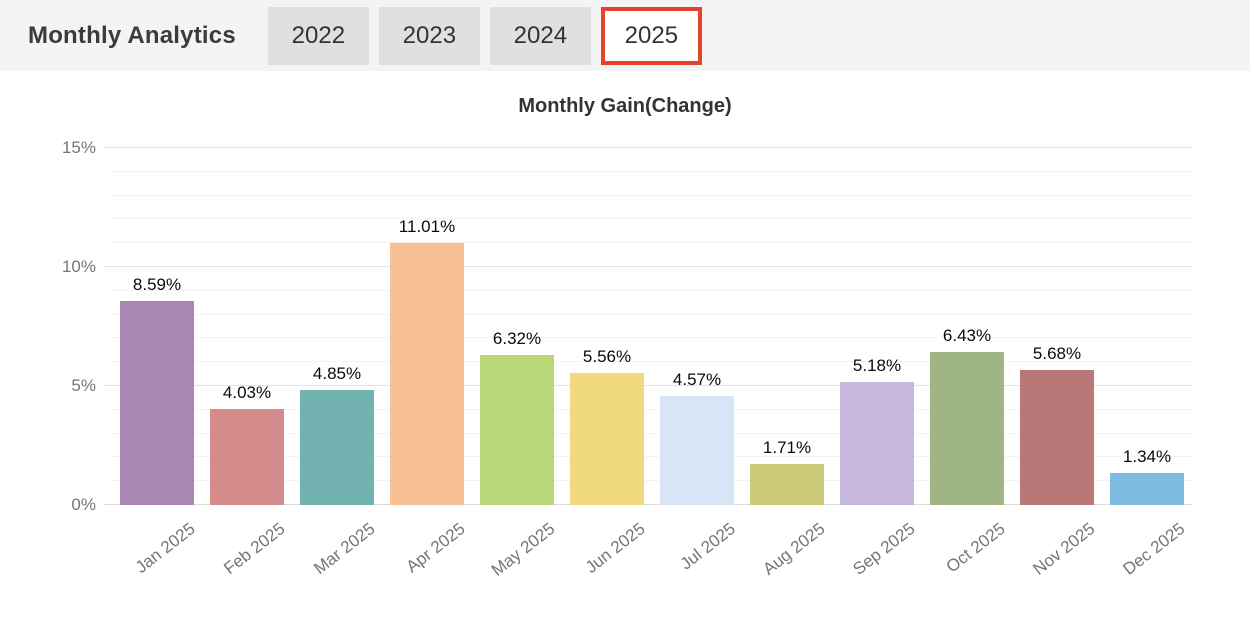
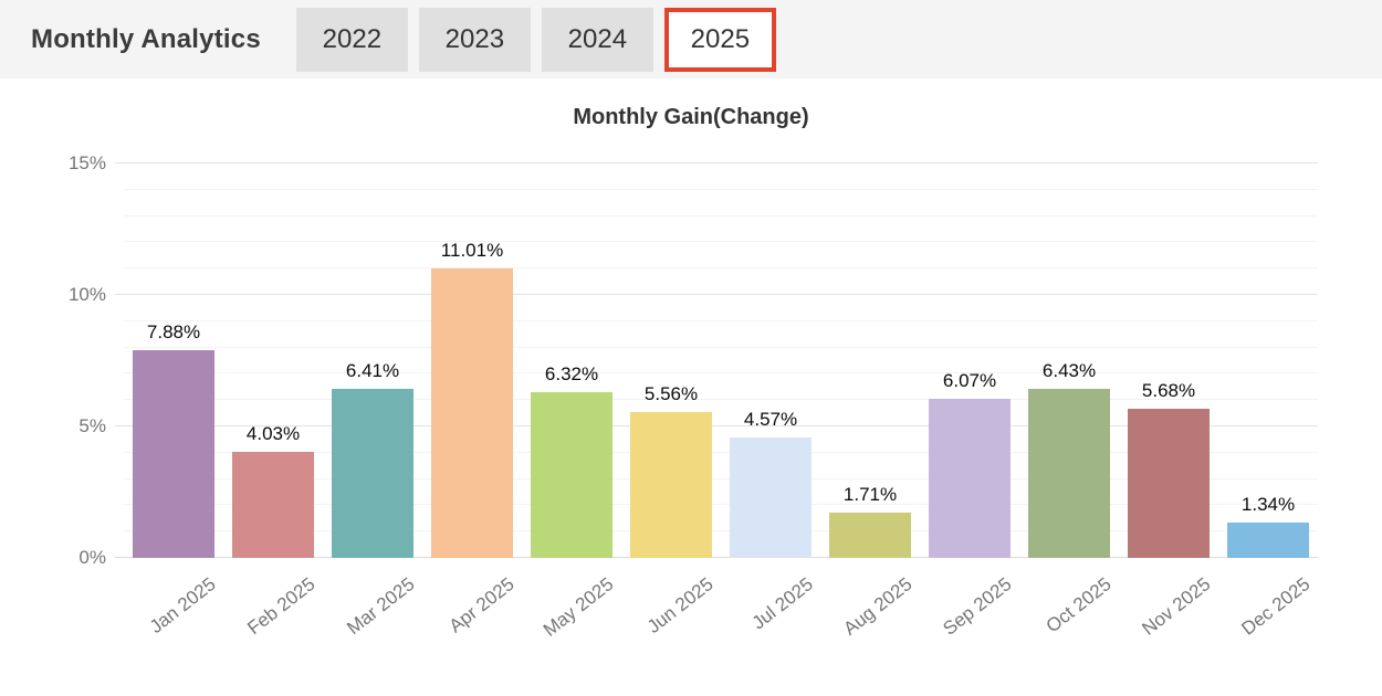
Jan 2025: 8.59% -> 7.88%
Mar 2025: 4.85% -> 6.41%
Sep 2025: 5.18% -> 6.07%
